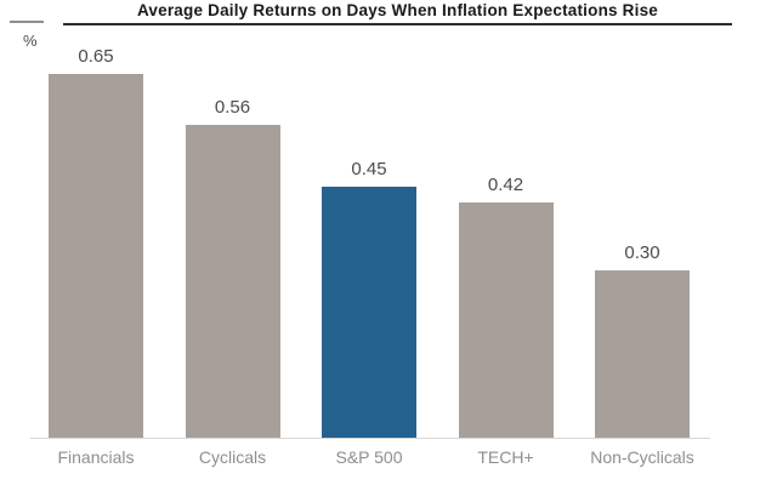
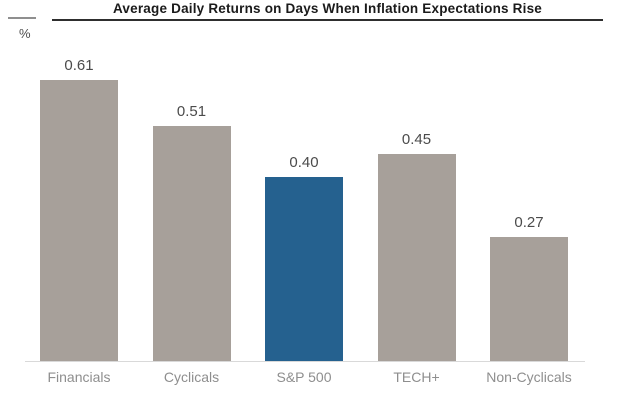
Financials: 0.65 -> 0.61
Cyclicals: 0.56 -> 0.51
S&P 500: 0.45 -> 0.40
TECH+: 0.42 -> 0.45
Non-Cyclicals: 0.30 -> 0.27
